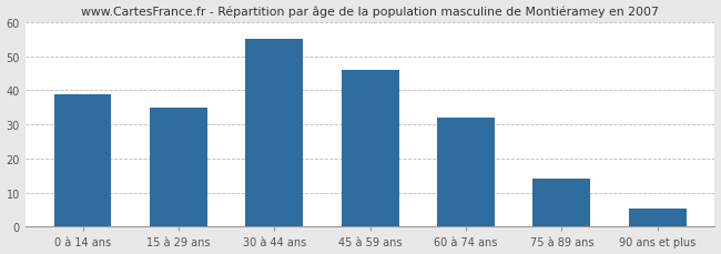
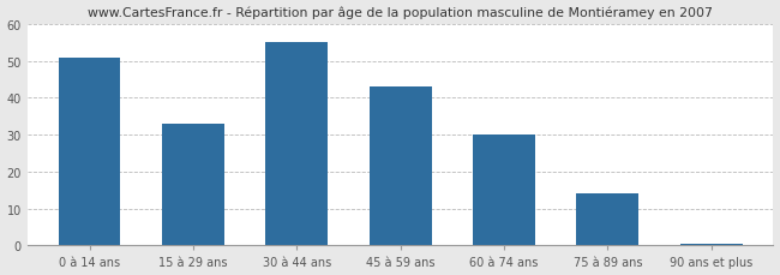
0 à 14 ans: 39.0 -> 51.0
15 à 29 ans: 35.0 -> 33.0
45 à 59 ans: 46.0 -> 43.0
60 à 74 ans: 32.0 -> 30.0
90 ans et plus: 5.5 -> 0.5
